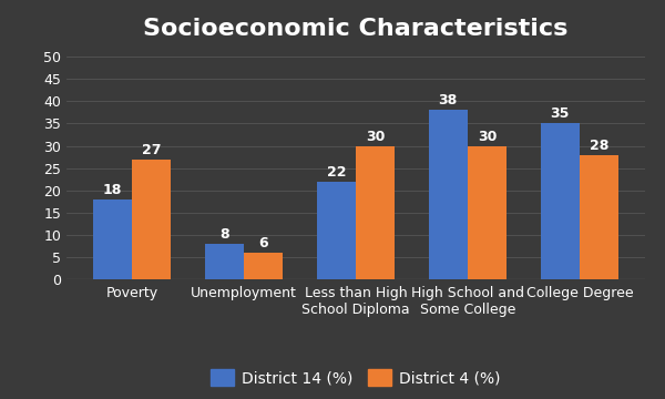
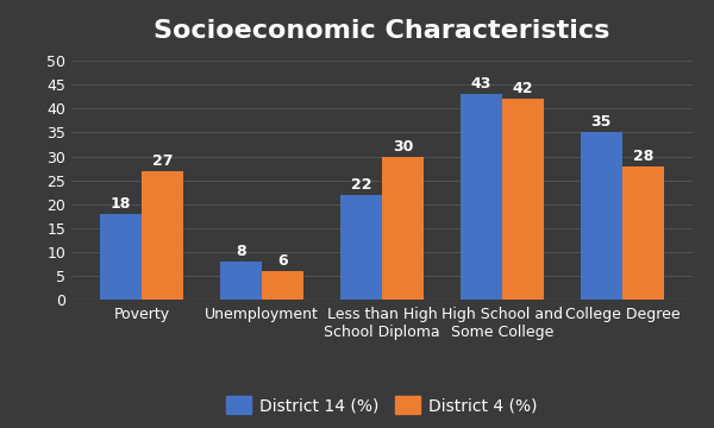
District 14 (%)/High School and Some College: 38 -> 43
District 4 (%)/High School and Some College: 30 -> 42
